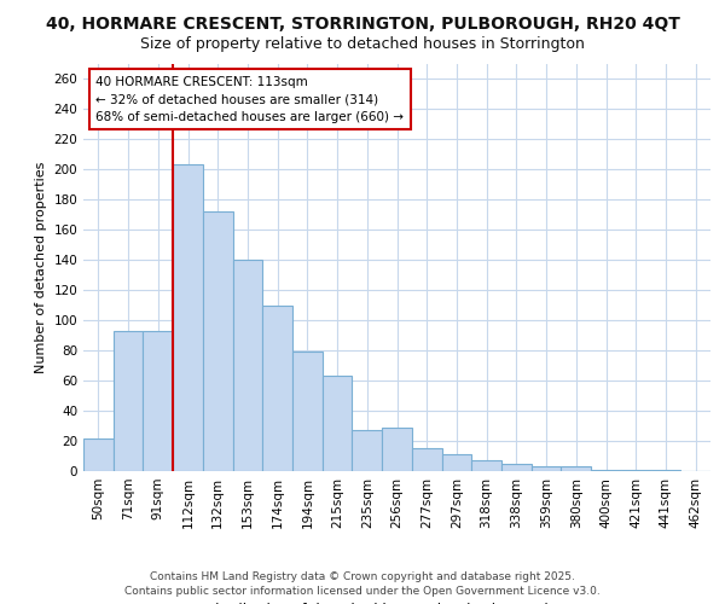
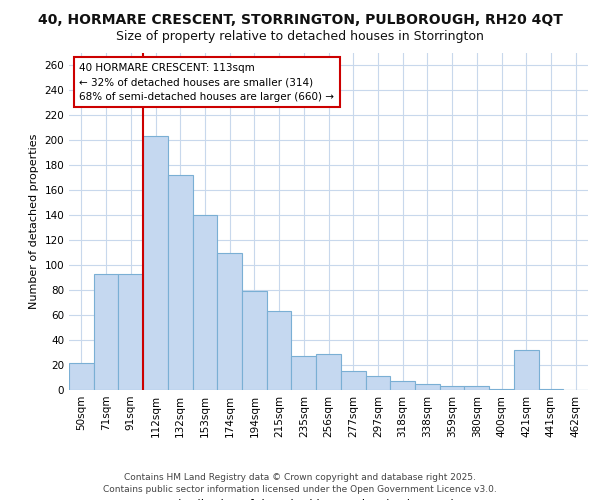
421sqm: 1 -> 32
